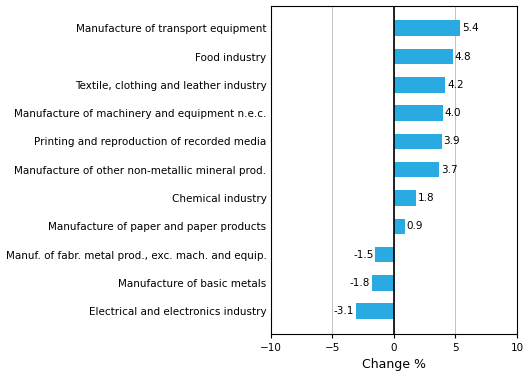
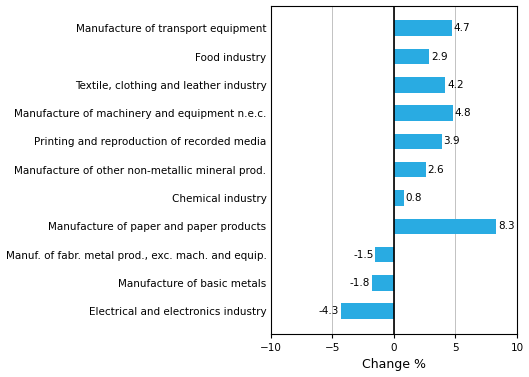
Manufacture of transport equipment: 5.4 -> 4.7
Food industry: 4.8 -> 2.9
Manufacture of machinery and equipment n.e.c.: 4.0 -> 4.8
Manufacture of other non-metallic mineral prod.: 3.7 -> 2.6
Chemical industry: 1.8 -> 0.8
Manufacture of paper and paper products: 0.9 -> 8.3
Electrical and electronics industry: -3.1 -> -4.3
